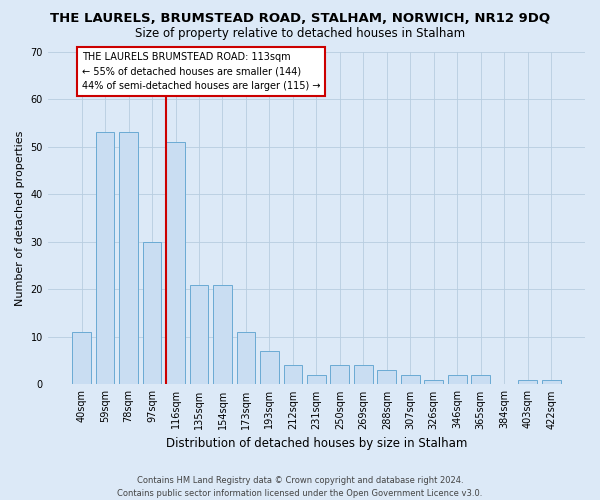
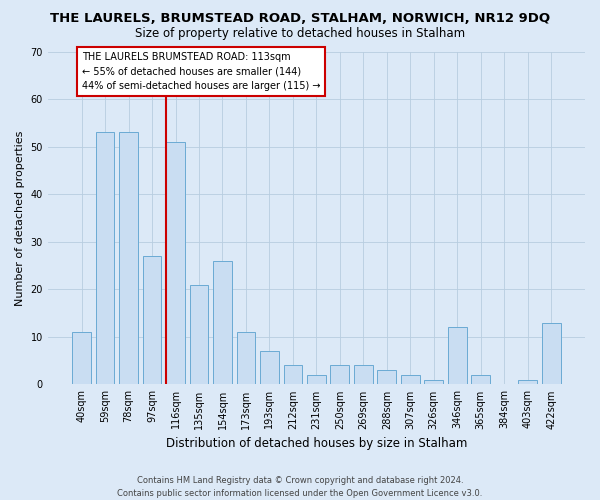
97sqm: 30 -> 27
154sqm: 21 -> 26
346sqm: 2 -> 12
422sqm: 1 -> 13
